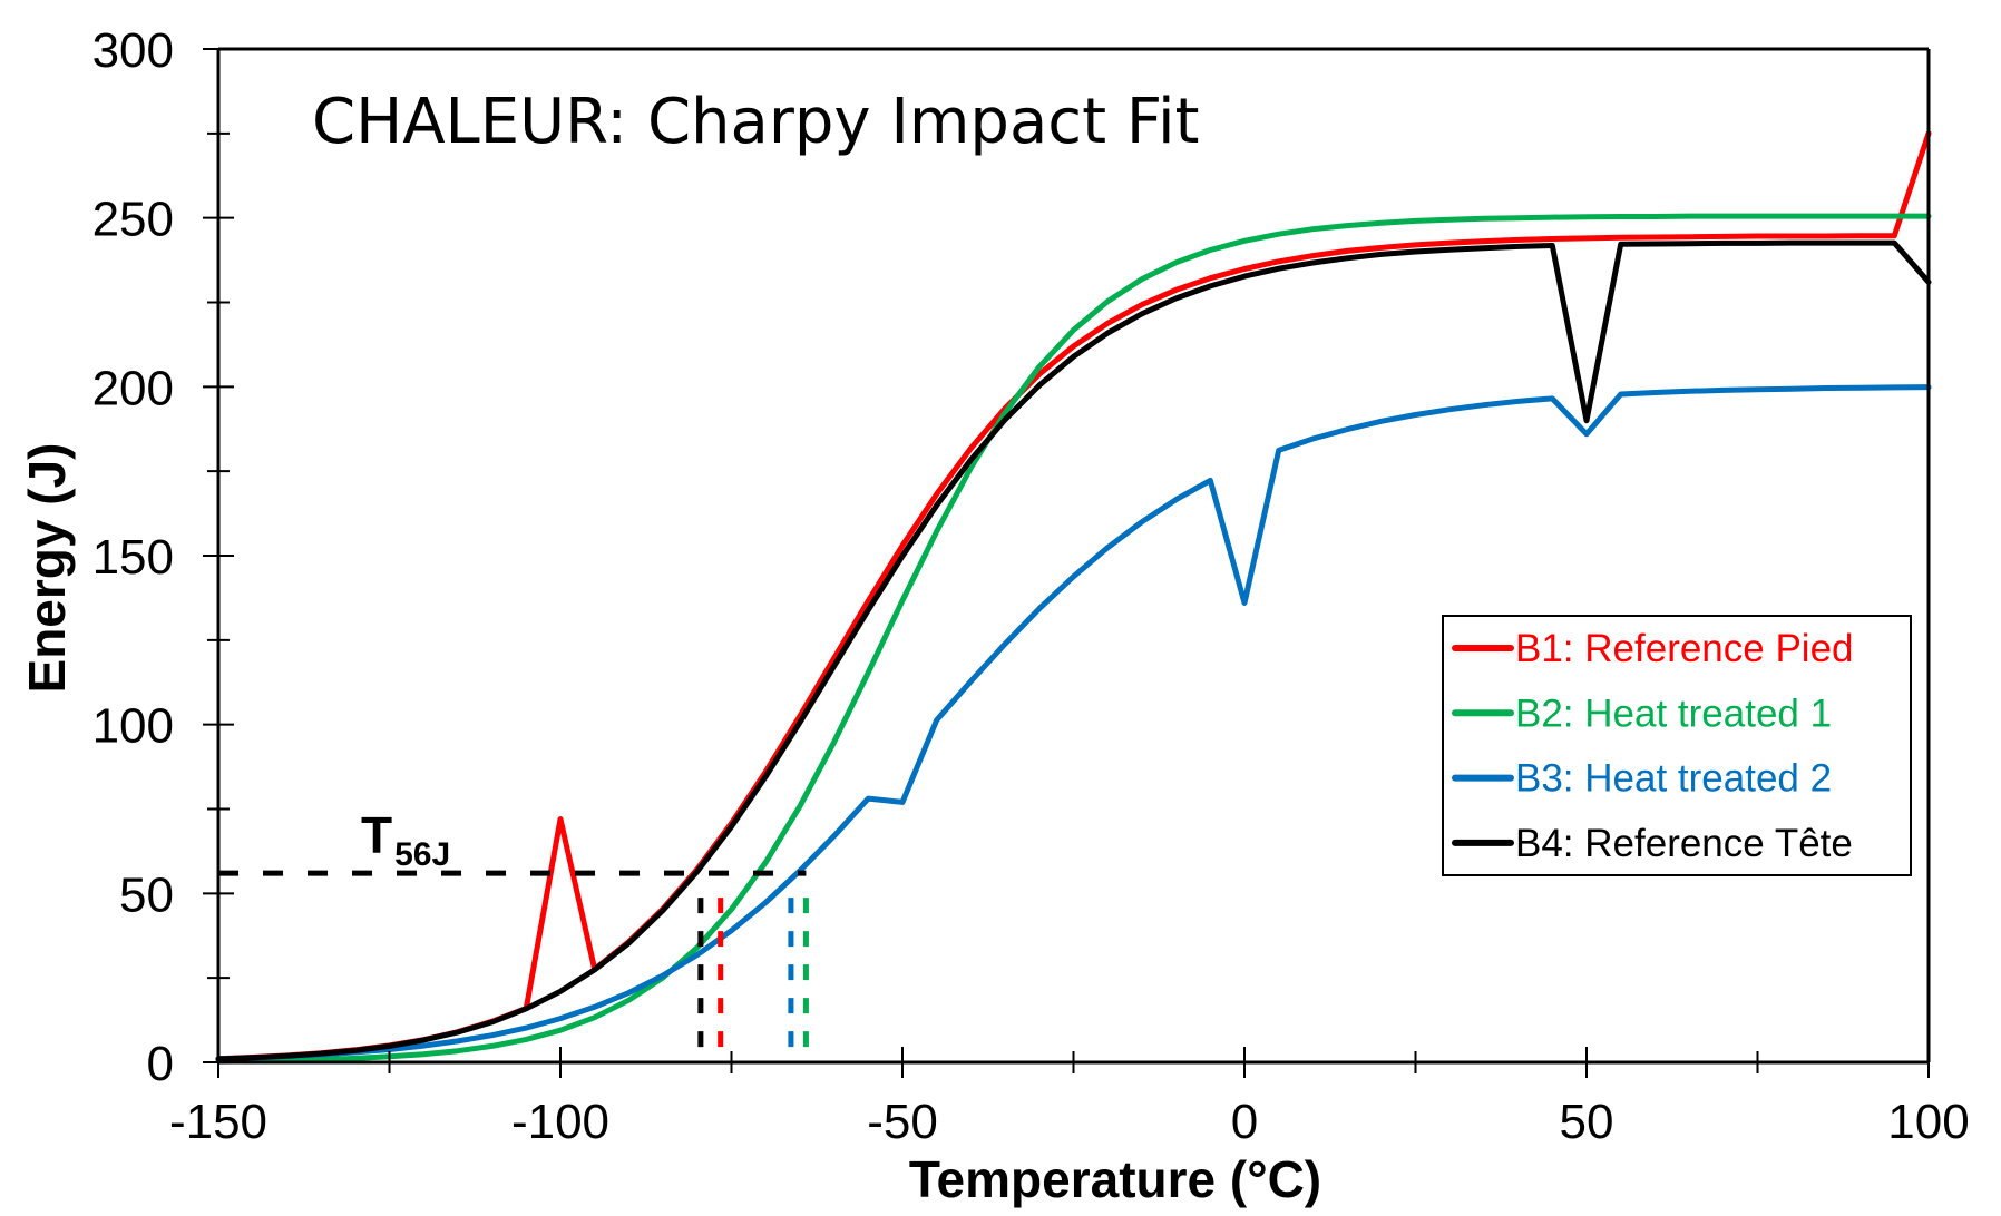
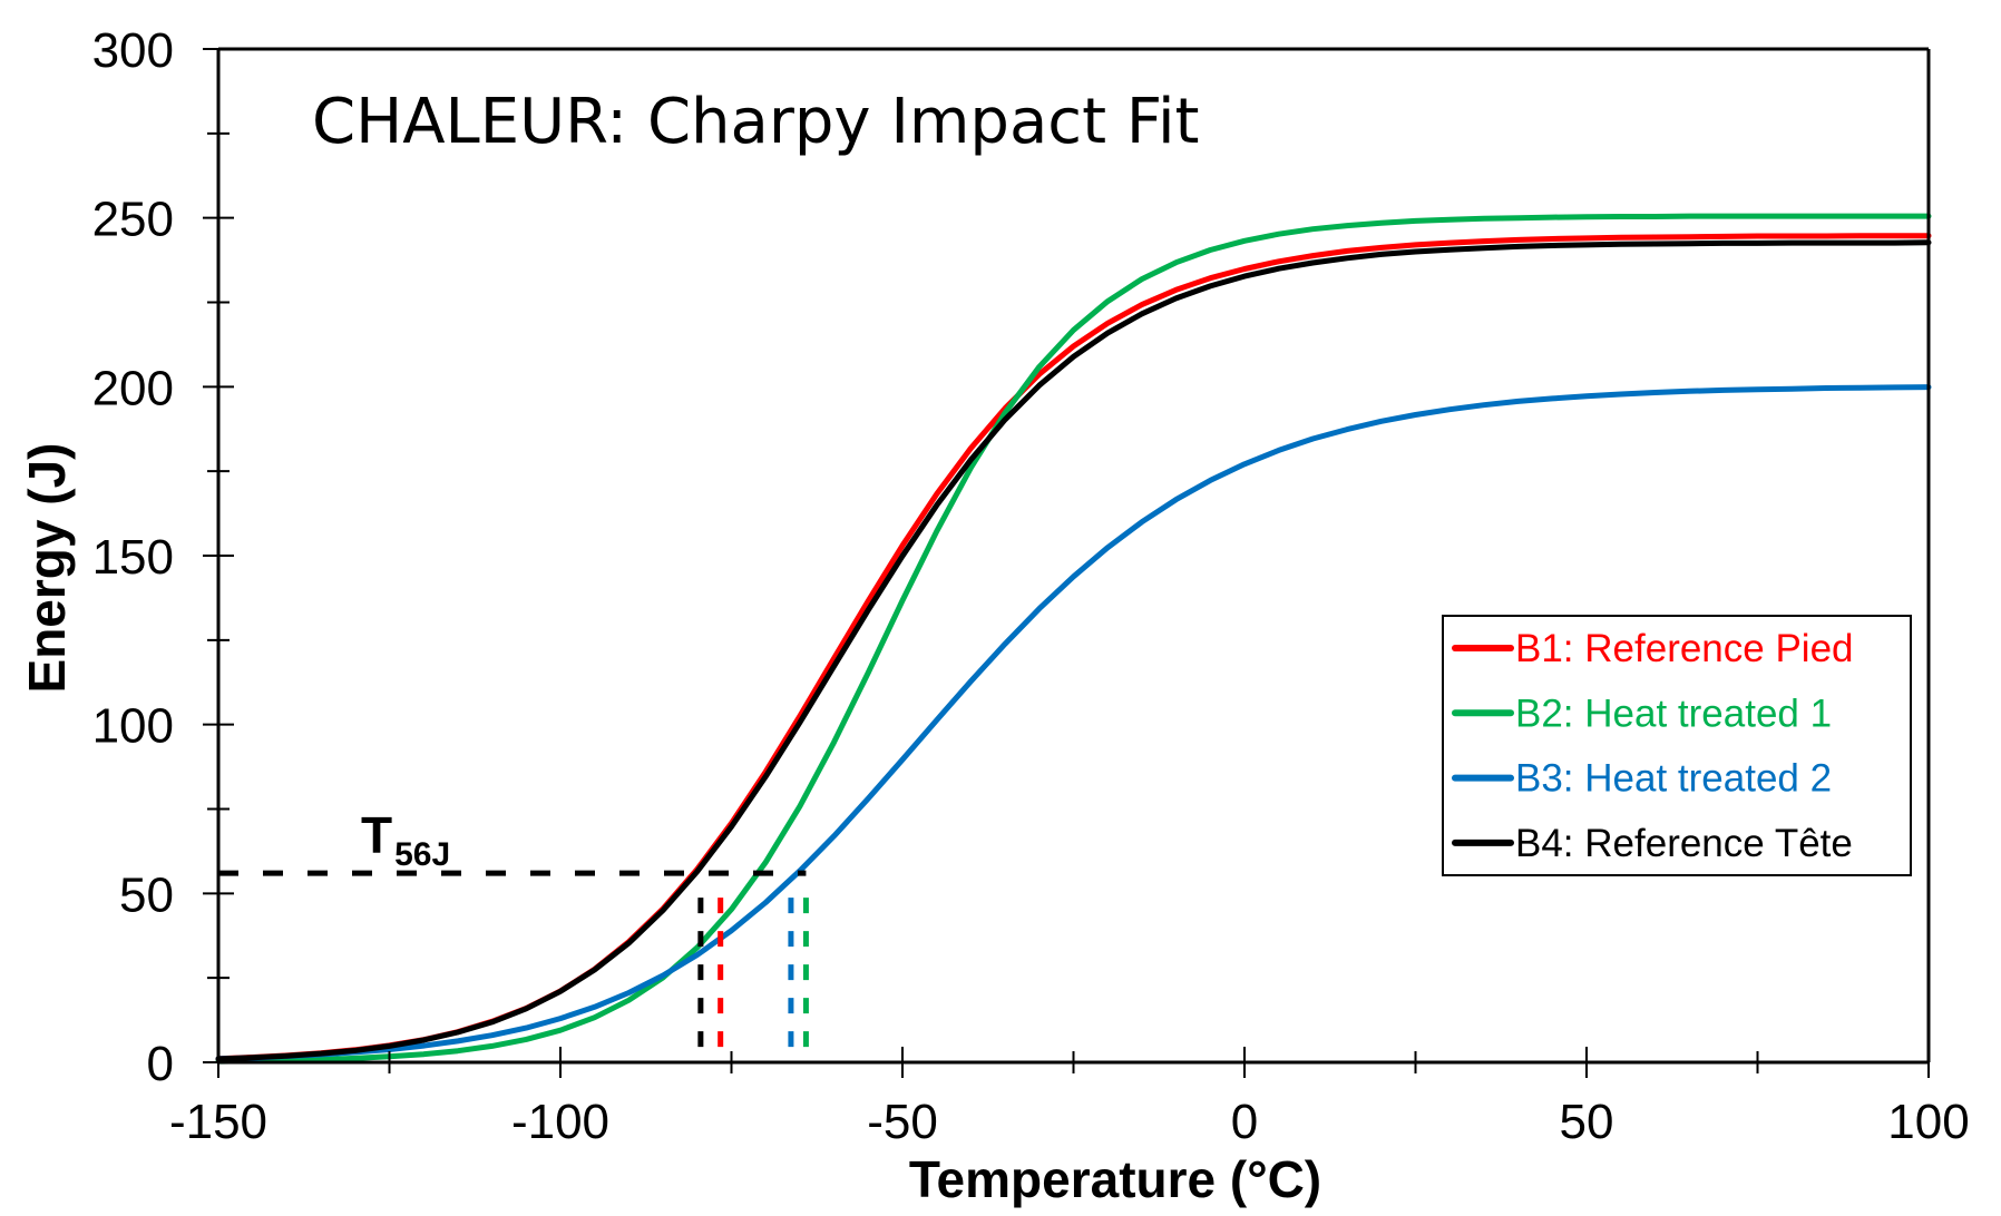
B1: Reference Pied/-100: 72 -> 21
B3: Heat treated 2/-50: 77 -> 90
B3: Heat treated 2/0: 136 -> 177
B3: Heat treated 2/50: 186 -> 197
B4: Reference Tête/50: 190 -> 242
B1: Reference Pied/100: 275 -> 245
B4: Reference Tête/100: 231 -> 243
